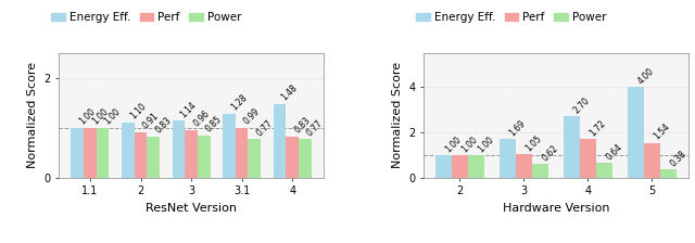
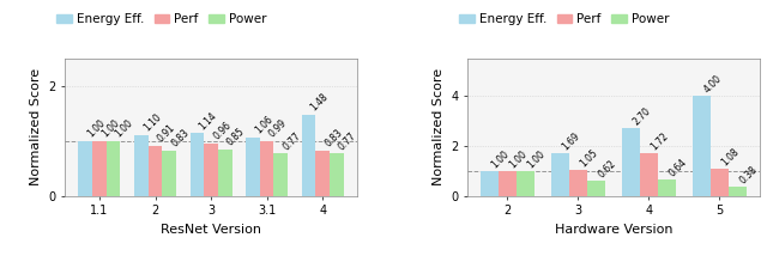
Energy Eff./3.1: 1.28 -> 1.06
Perf/5: 1.54 -> 1.08
